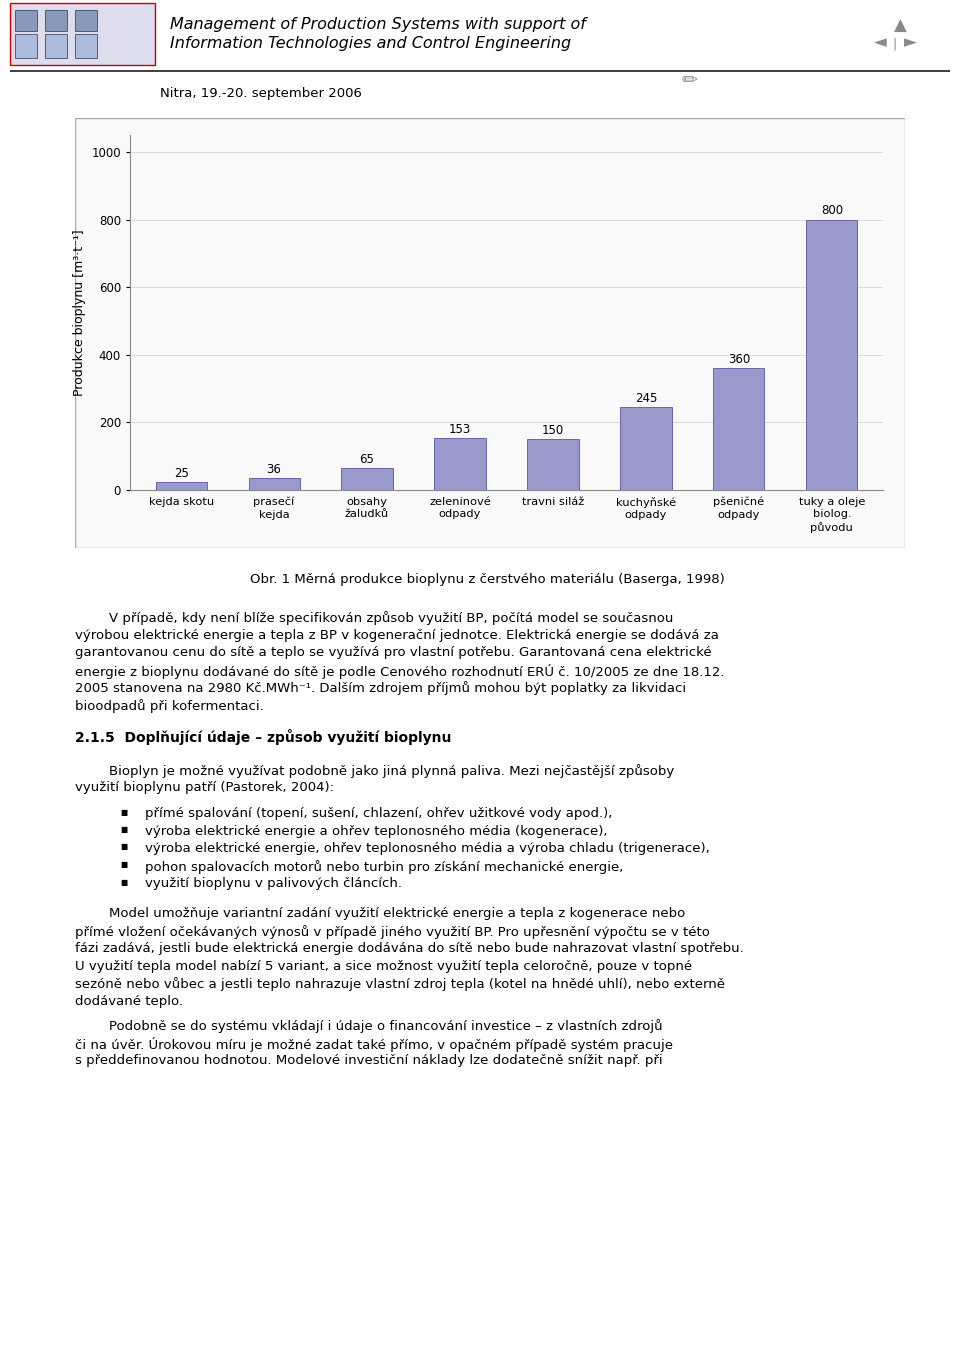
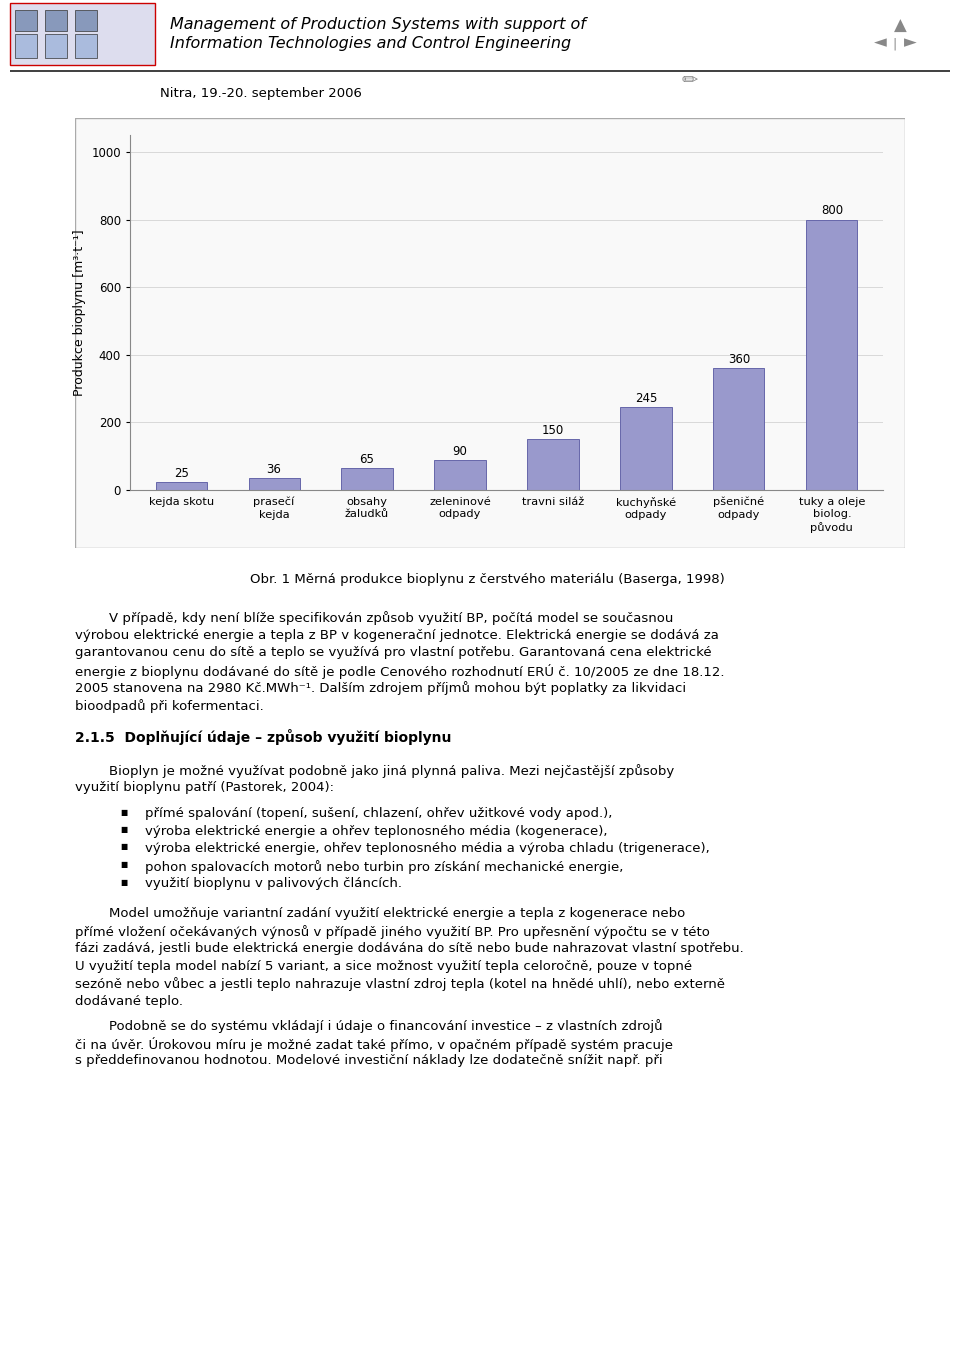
zeleninové odpady: 153 -> 90
